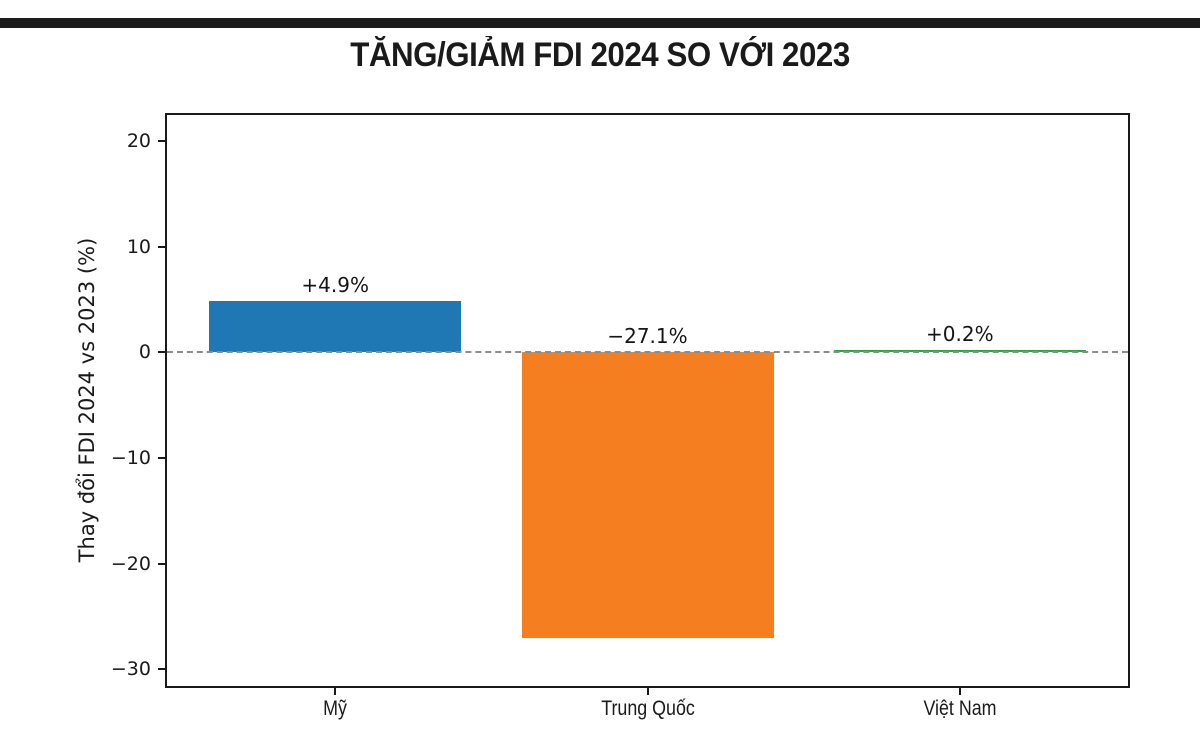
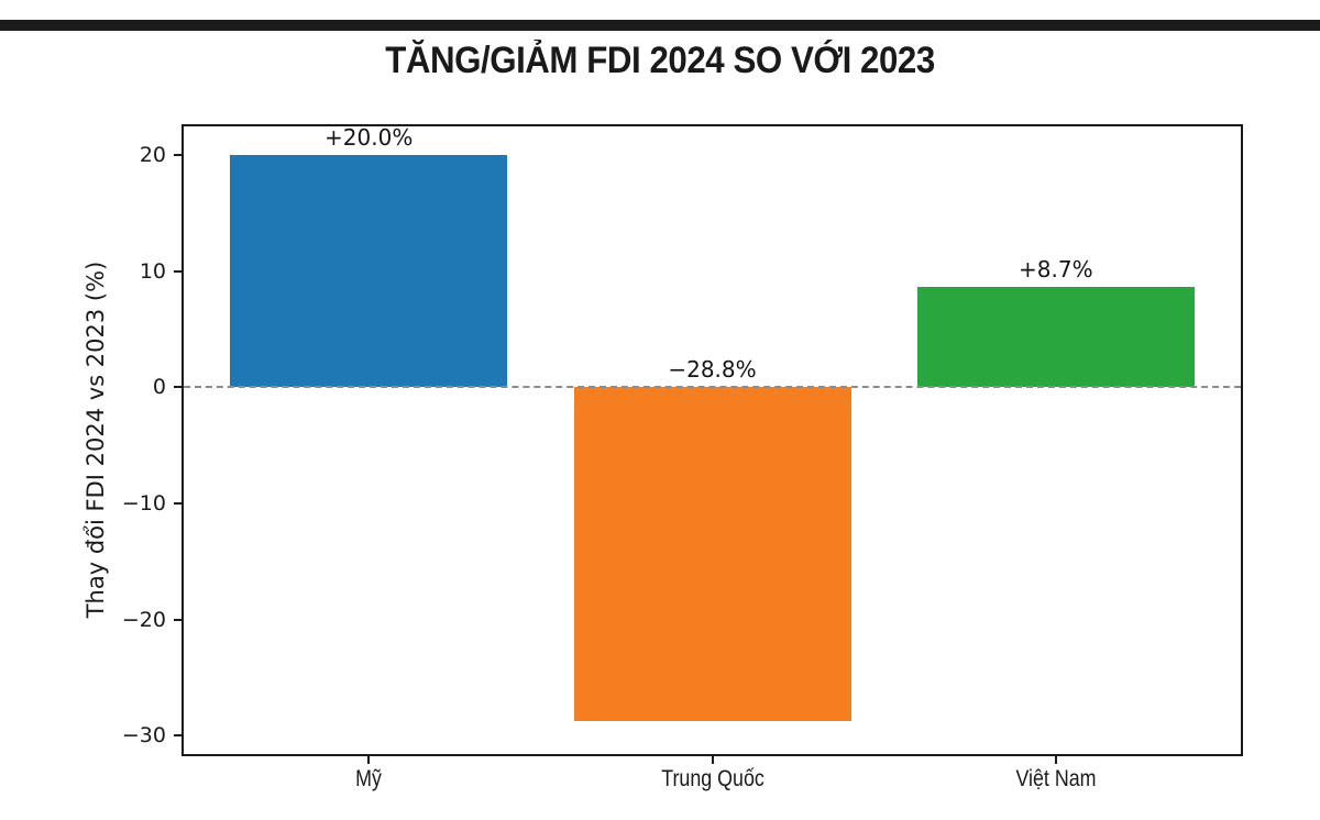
Mỹ: +4.9% -> +20.0%
Trung Quốc: −27.1% -> −28.8%
Việt Nam: +0.2% -> +8.7%
